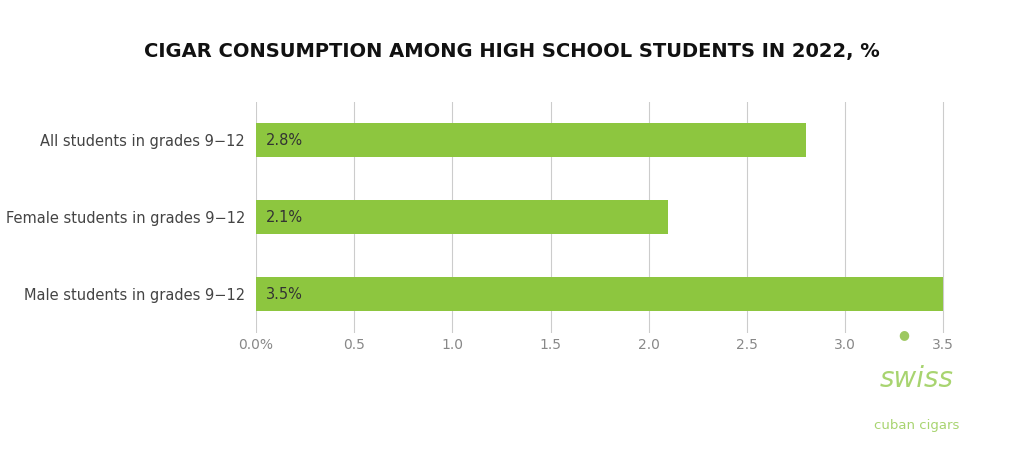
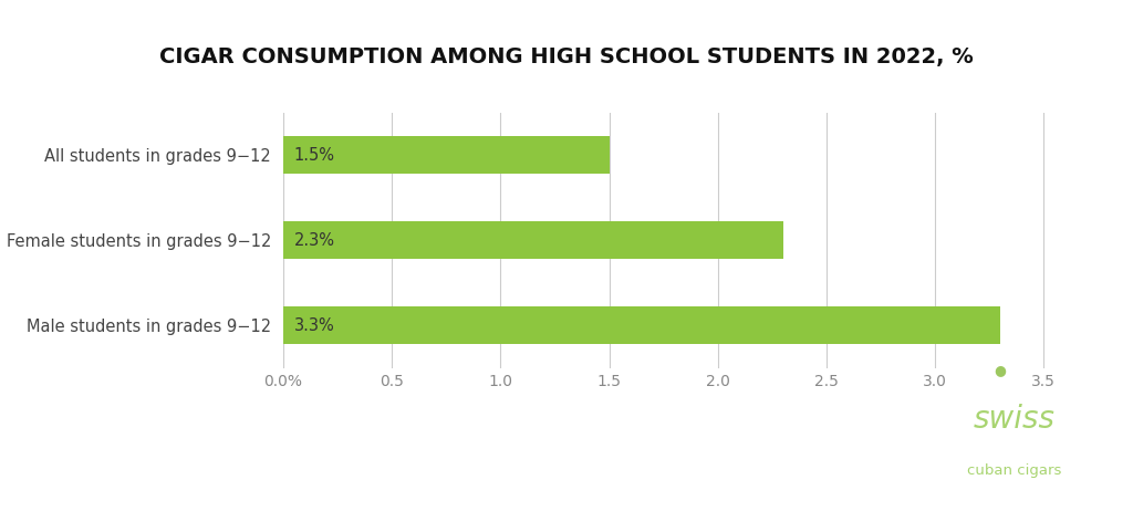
All students in grades 9−12: 2.8% -> 1.5%
Female students in grades 9−12: 2.1% -> 2.3%
Male students in grades 9−12: 3.5% -> 3.3%
